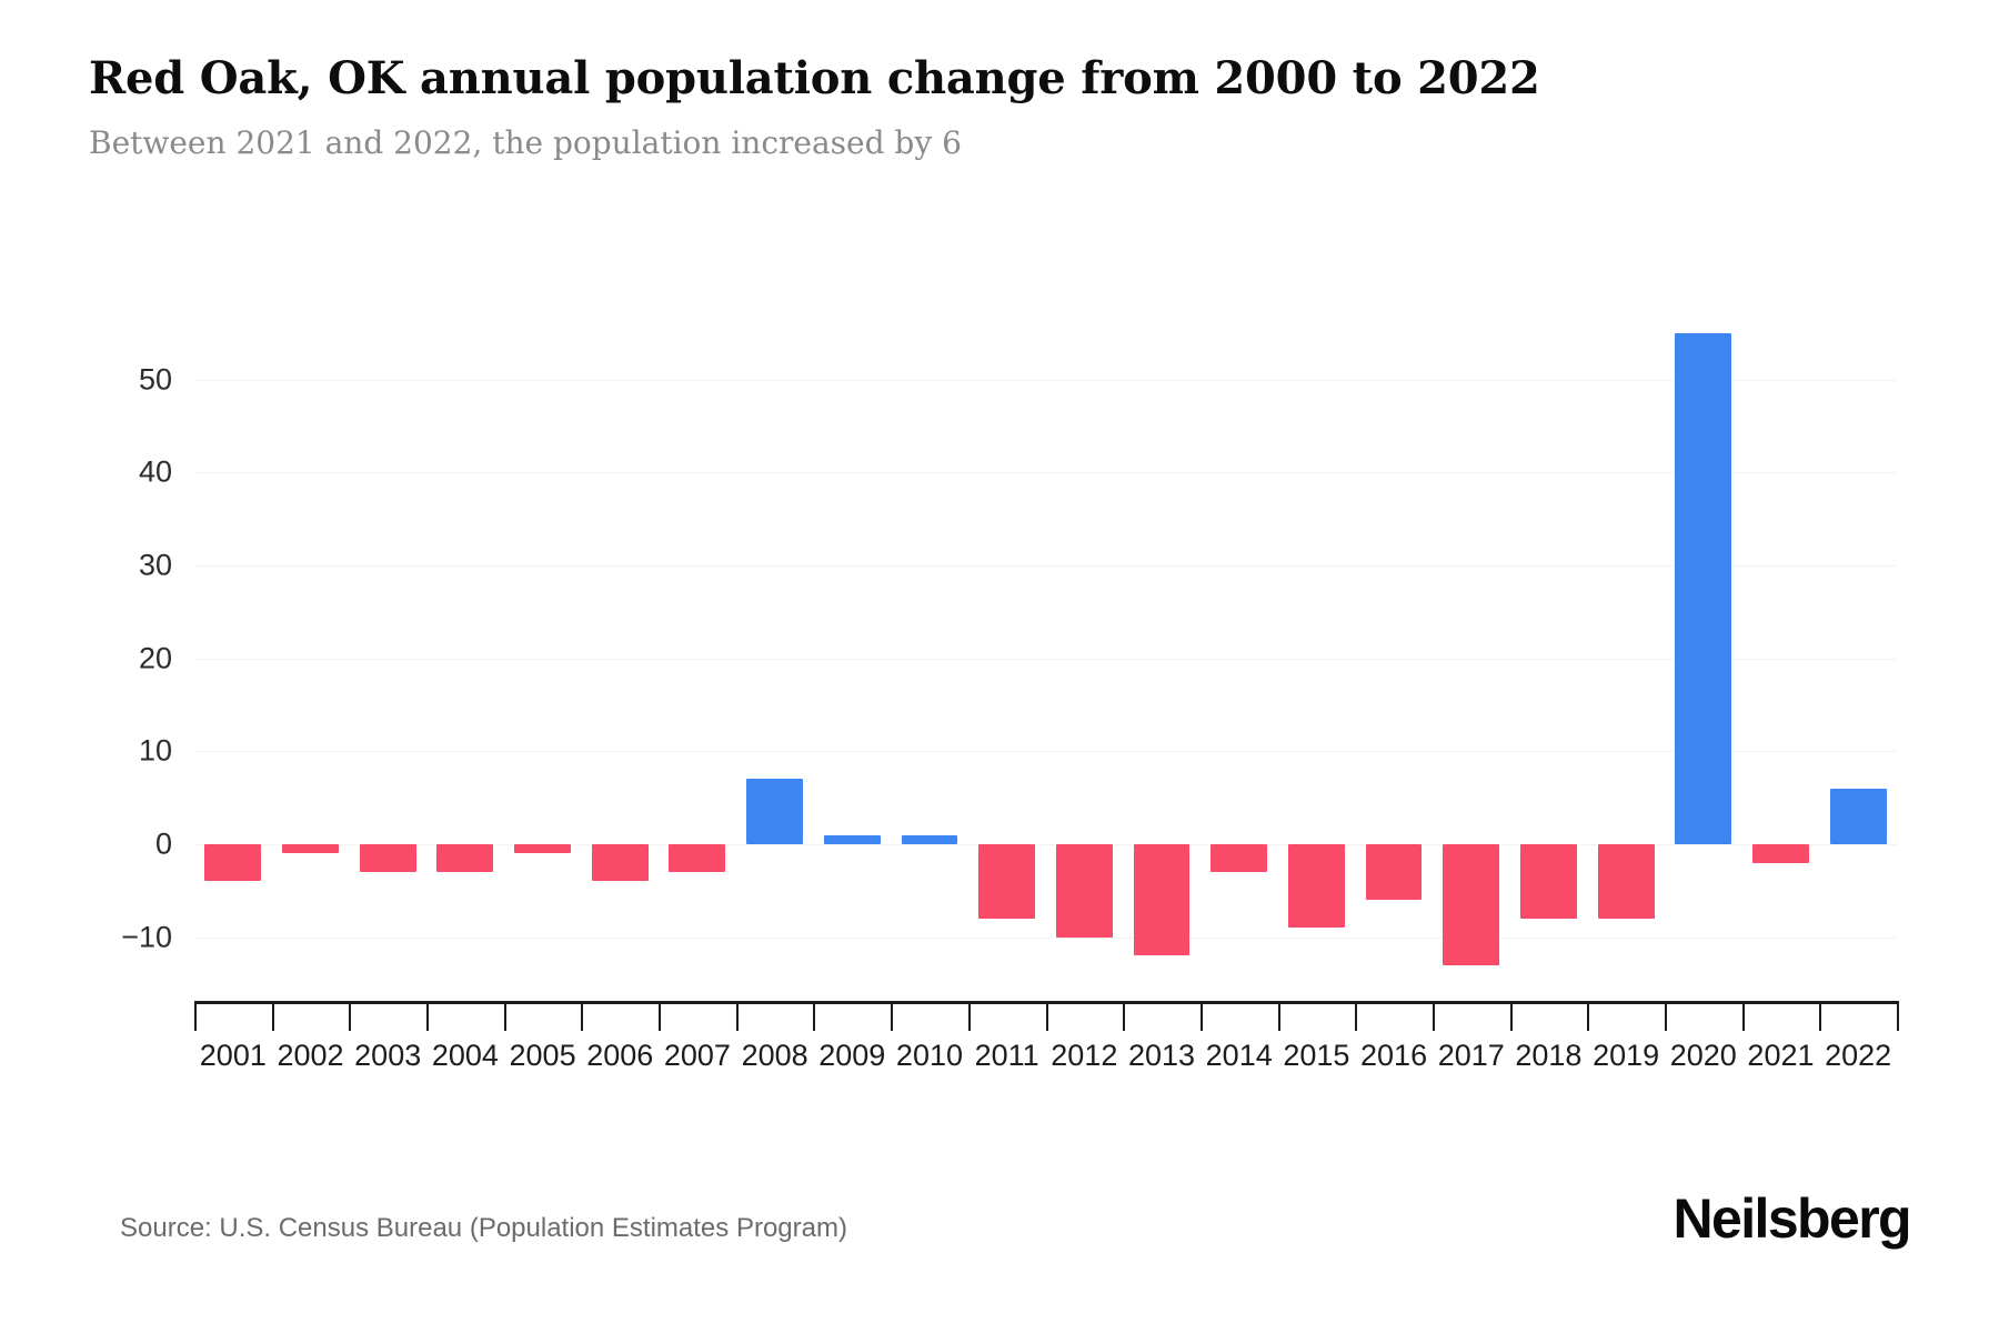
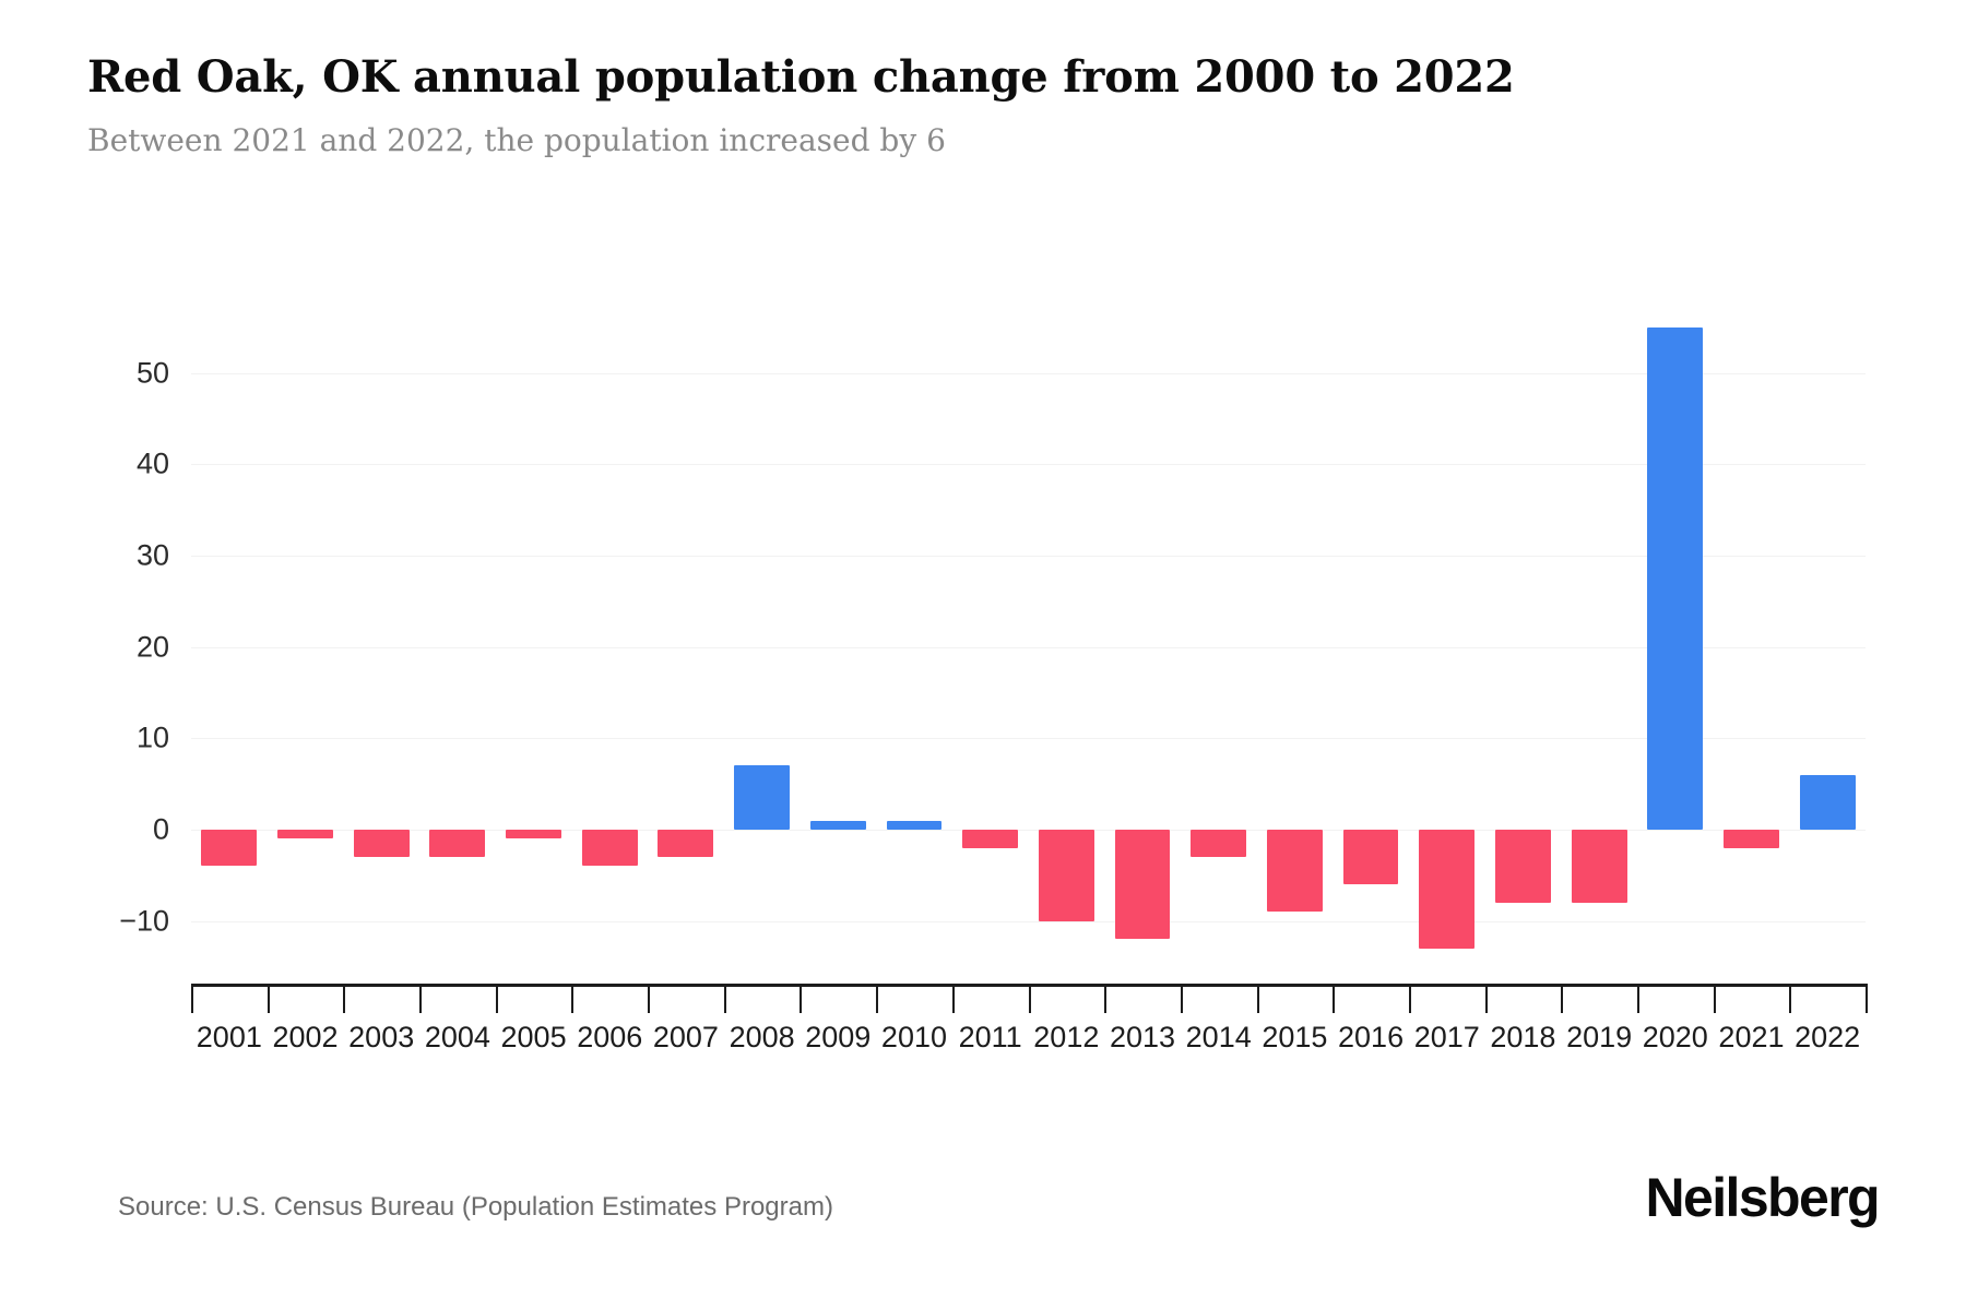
2011: -8 -> -2
